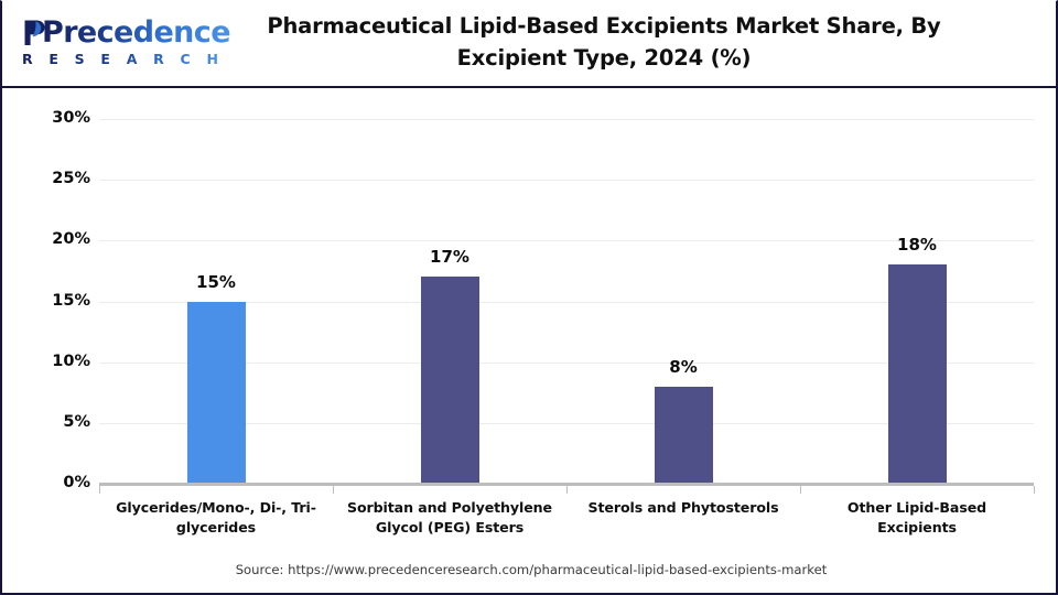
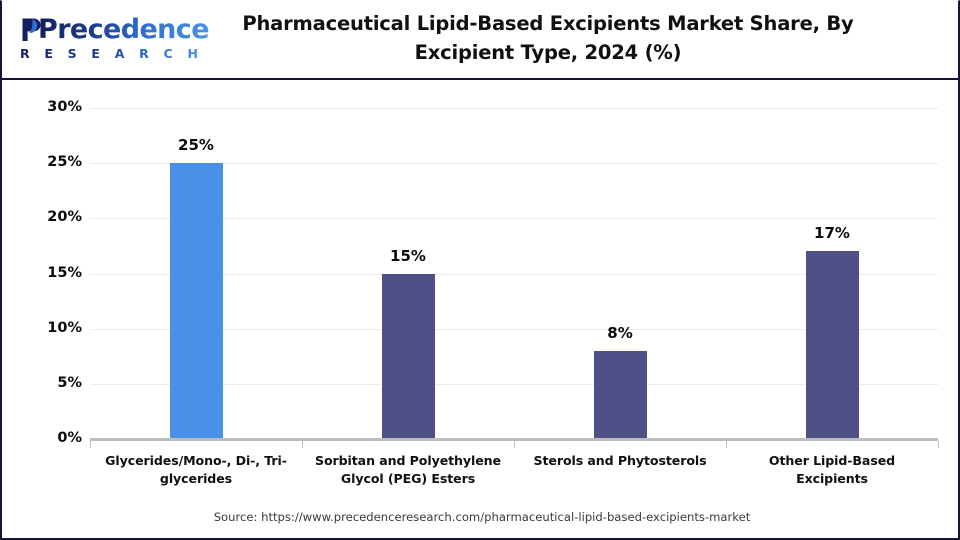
Glycerides/Mono-, Di-, Tri-glycerides: 15% -> 25%
Sorbitan and Polyethylene Glycol (PEG) Esters: 17% -> 15%
Other Lipid-Based Excipients: 18% -> 17%
